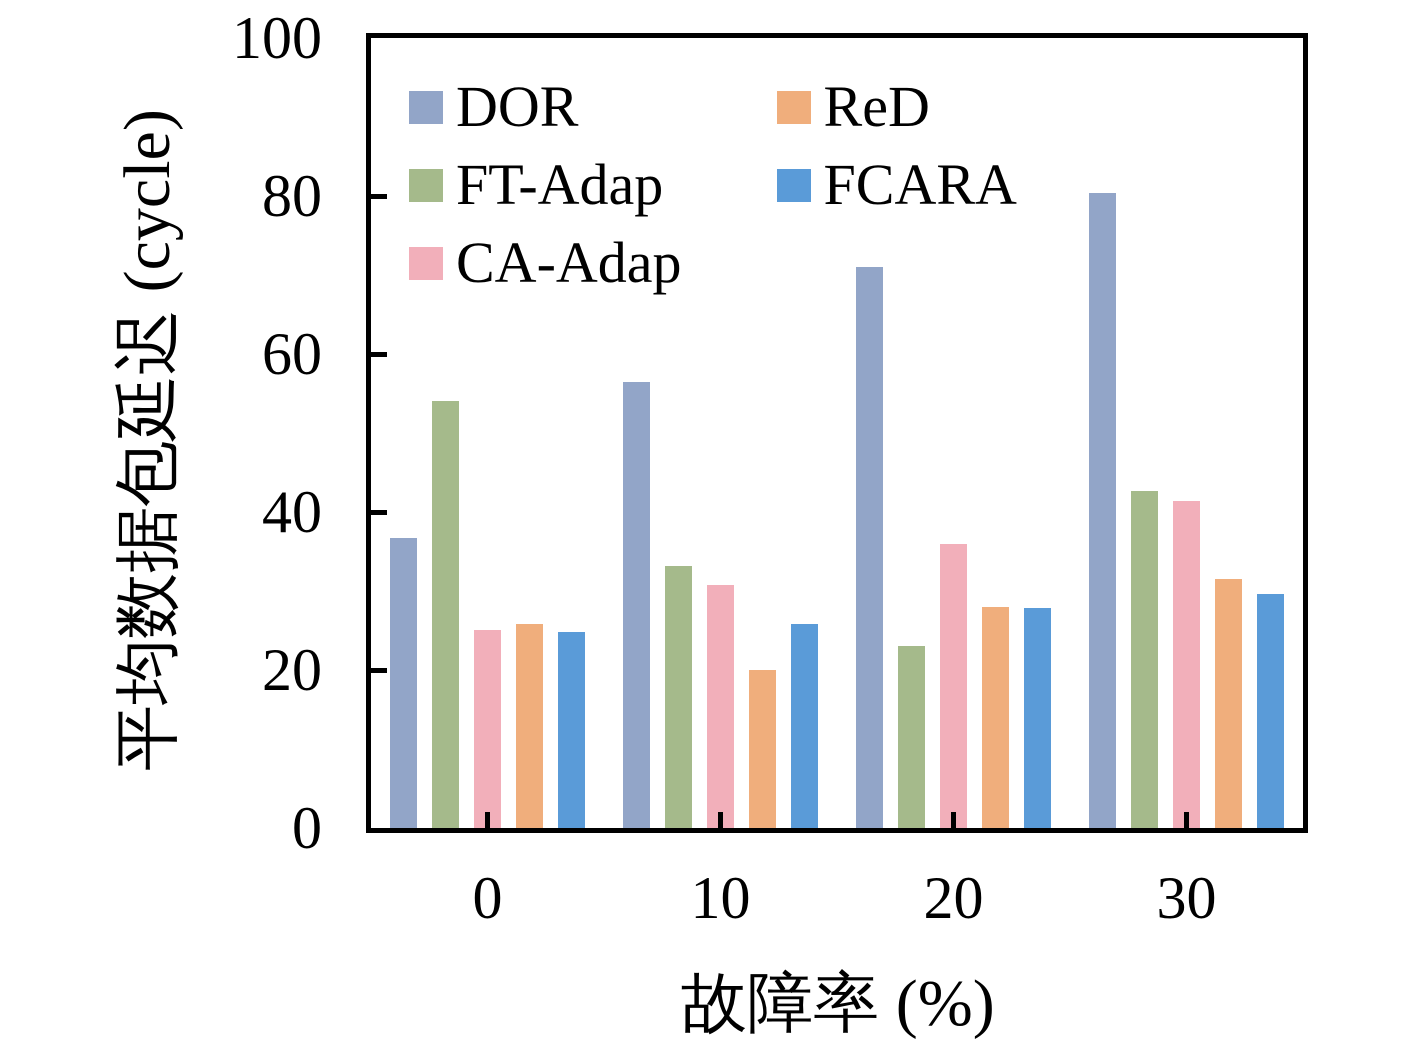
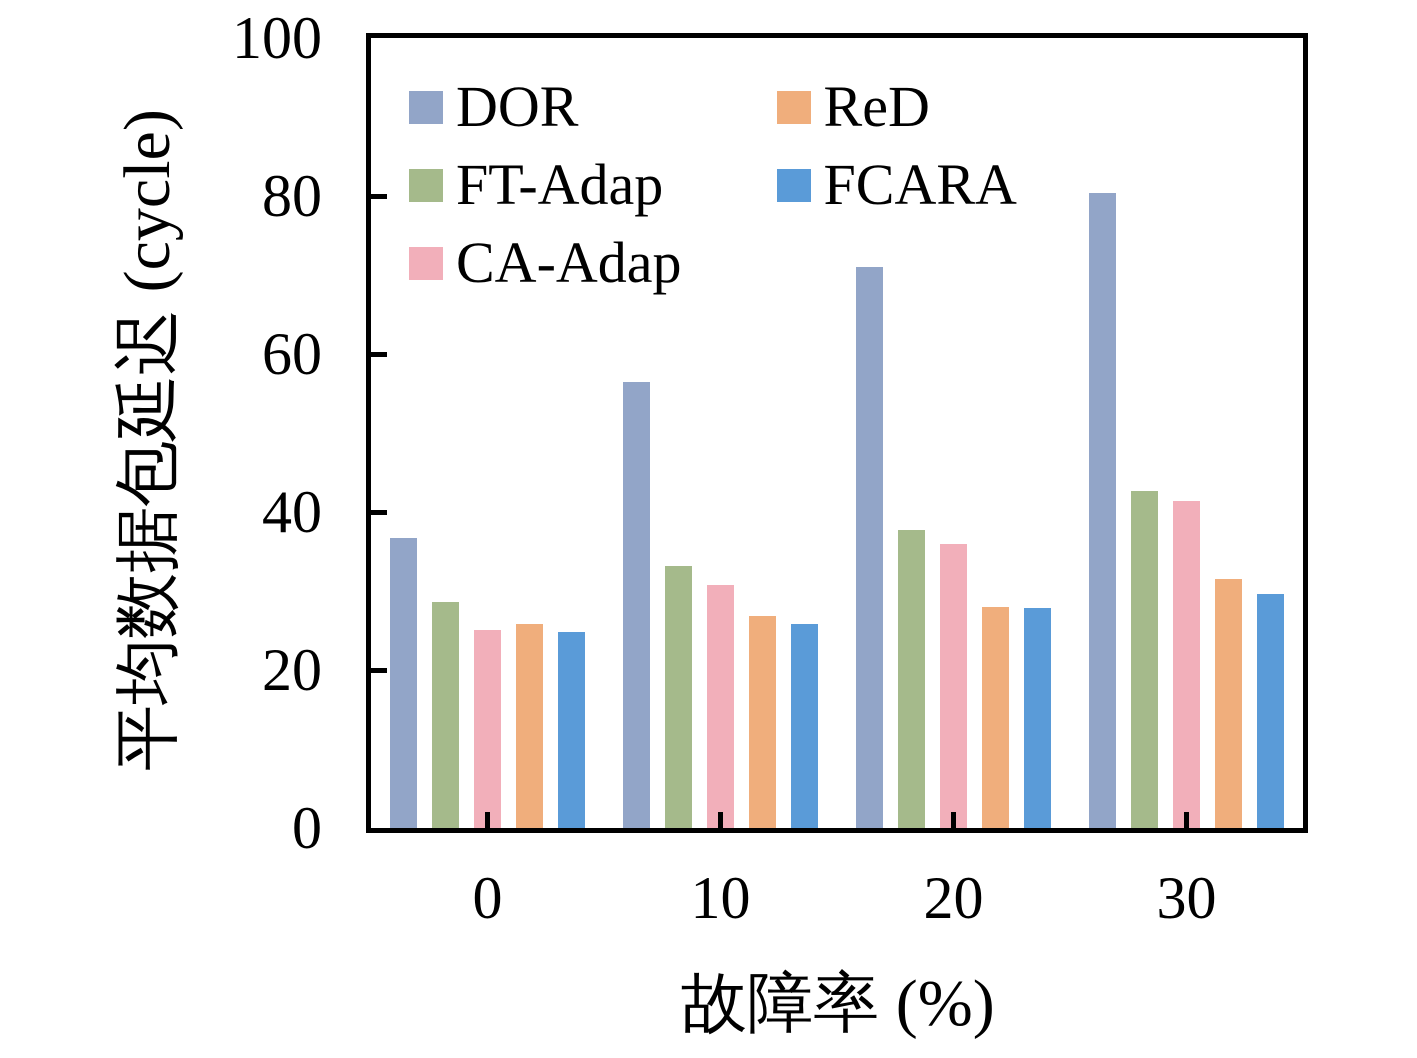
FT-Adap/0: 54 -> 29
ReD/10: 20 -> 27
FT-Adap/20: 23 -> 38
